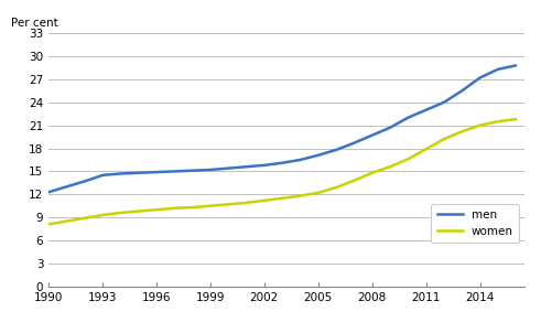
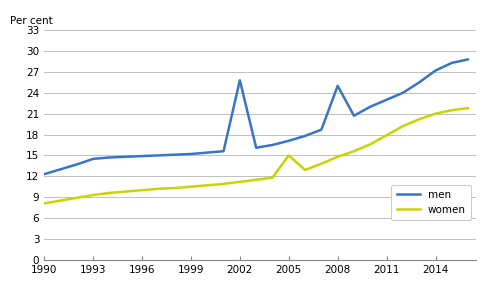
men/2002: 15.8 -> 25.8
women/2005: 12.2 -> 15.0
men/2008: 19.7 -> 25.0
